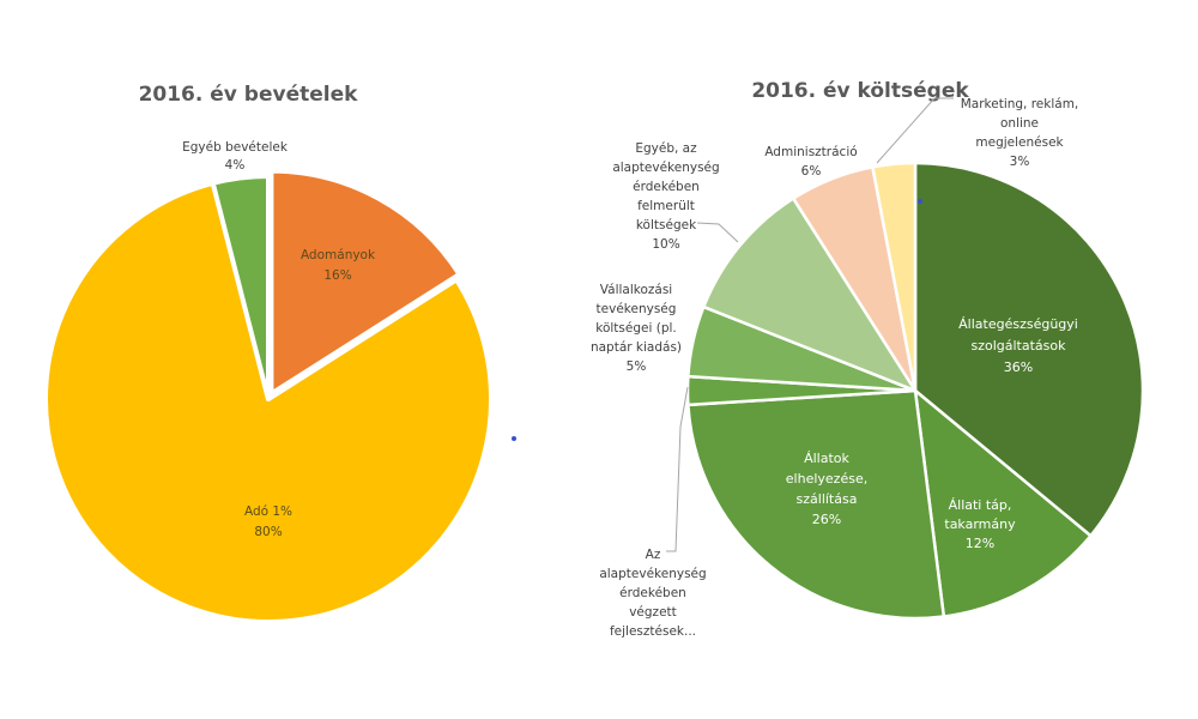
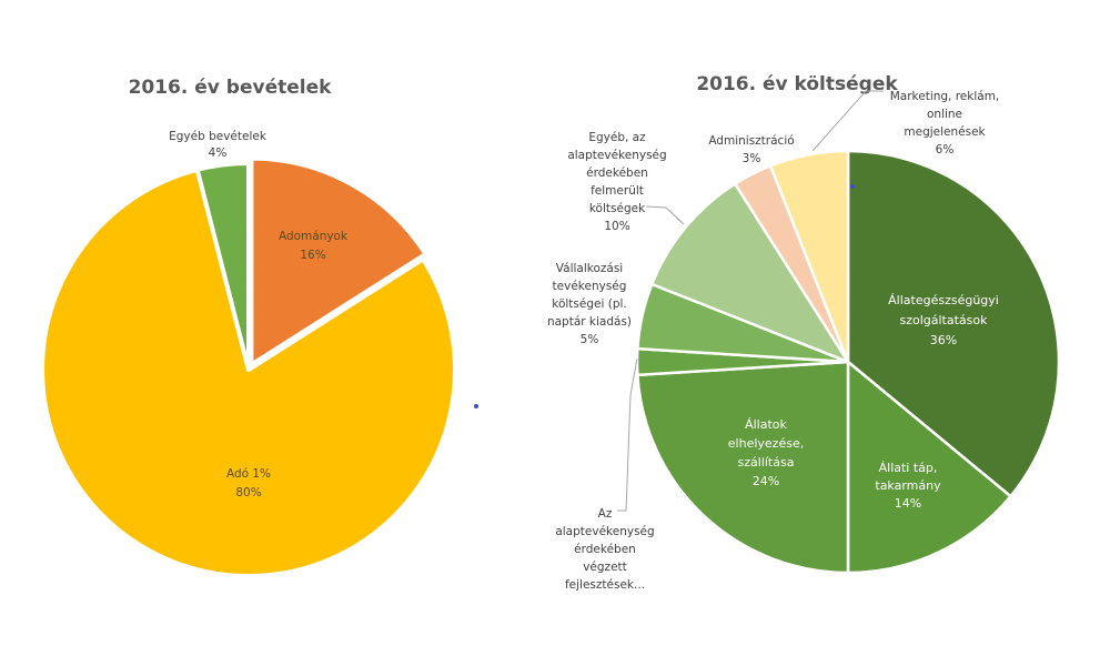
2016. év költségek/Állati táp, takarmány: 12% -> 14%
2016. év költségek/Állatok elhelyezése, szállítása: 26% -> 24%
2016. év költségek/Adminisztráció: 6% -> 3%
2016. év költségek/Marketing, reklám, online megjelenések: 3% -> 6%
